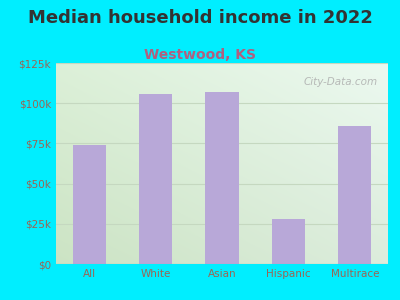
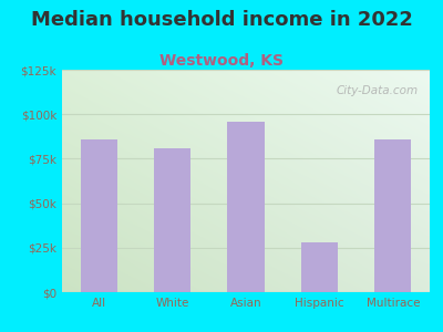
All: $74k -> $86k
White: $106k -> $81k
Asian: $107k -> $96k
